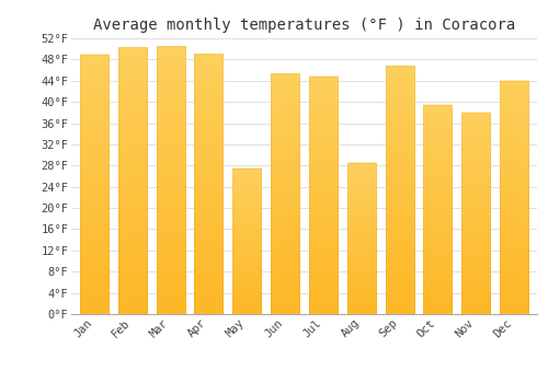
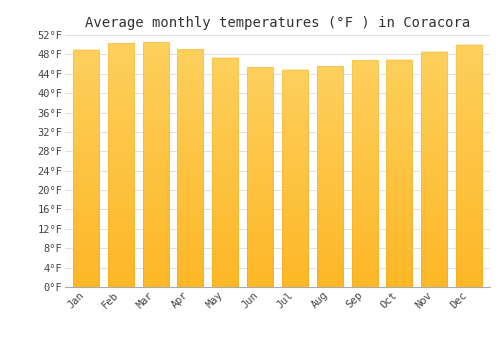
May: 27.5°F -> 47.3°F
Aug: 28.5°F -> 45.5°F
Oct: 39.5°F -> 46.9°F
Nov: 38.0°F -> 48.5°F
Dec: 44.0°F -> 50.0°F
